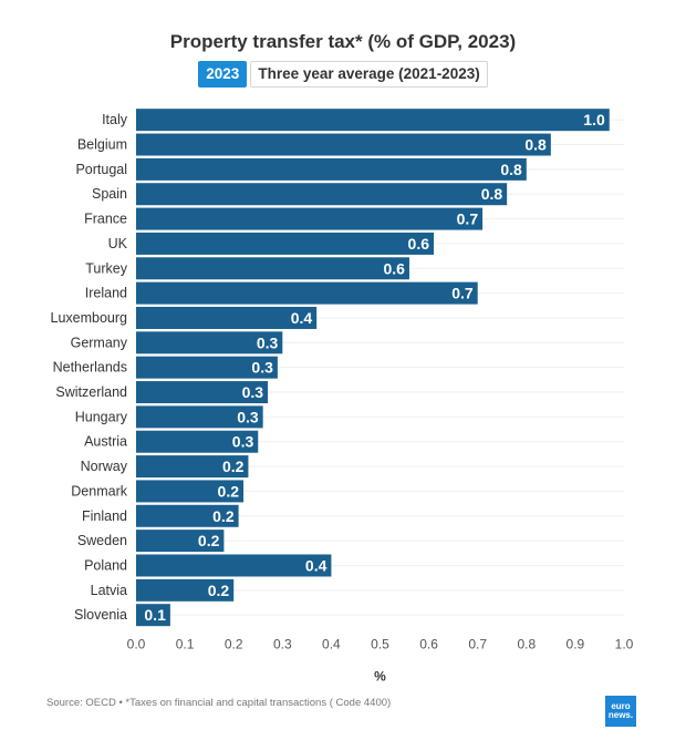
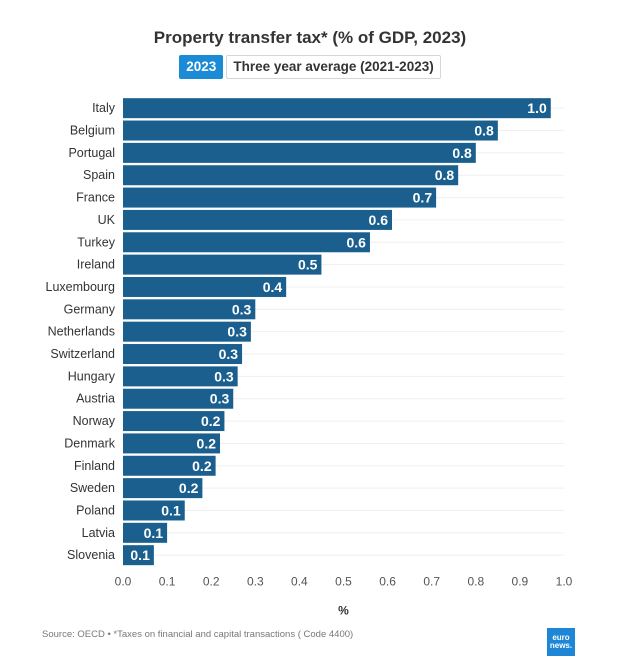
Ireland: 0.7 -> 0.5
Poland: 0.4 -> 0.1
Latvia: 0.2 -> 0.1
